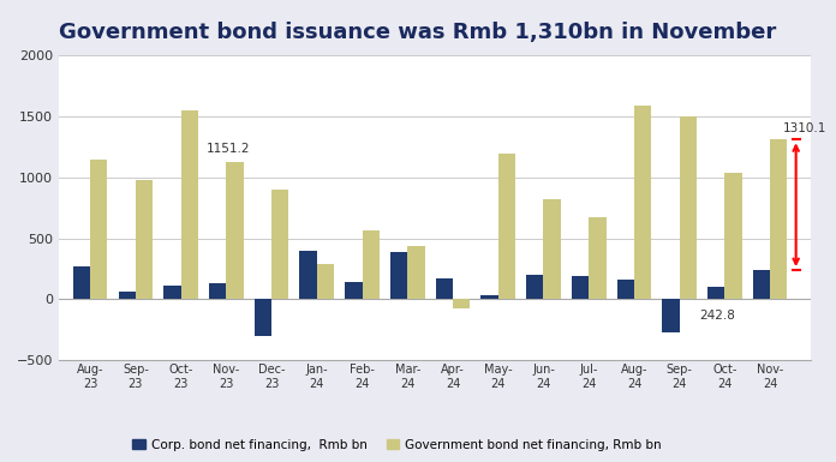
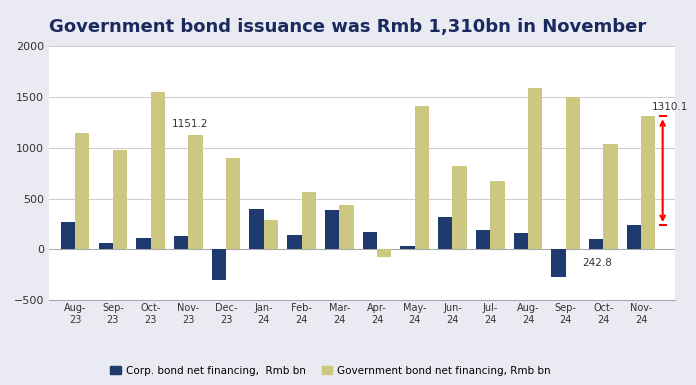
Government bond net financing, Rmb bn/May- 24: 1200 -> 1410
Corp. bond net financing, Rmb bn/Jun- 24: 200 -> 320
